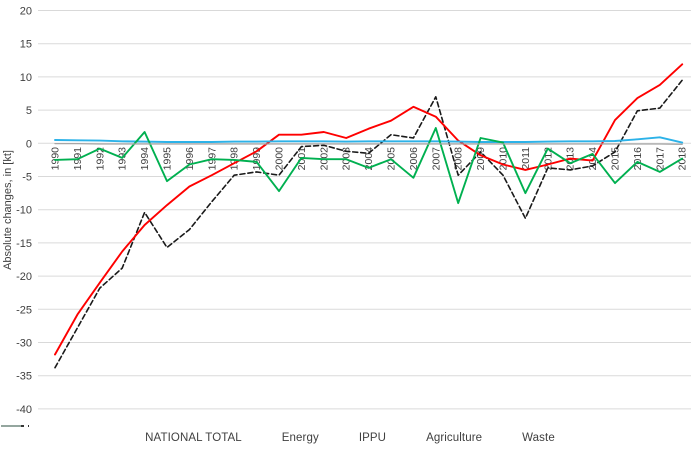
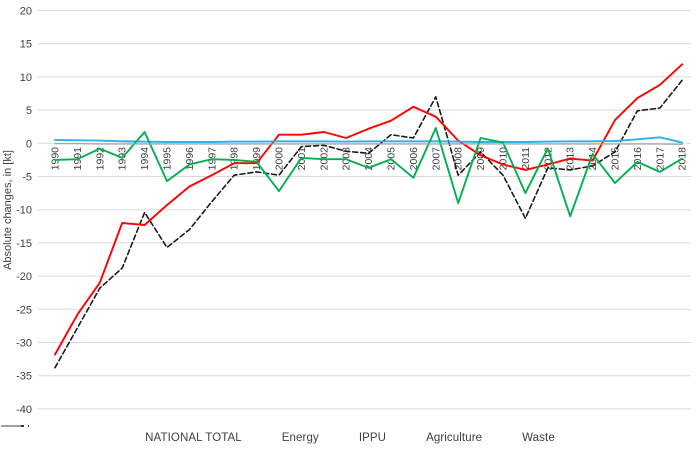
Energy/1993: -16 -> -12
Energy/1999: -1 -> -3
Agriculture/2013: -3 -> -11
